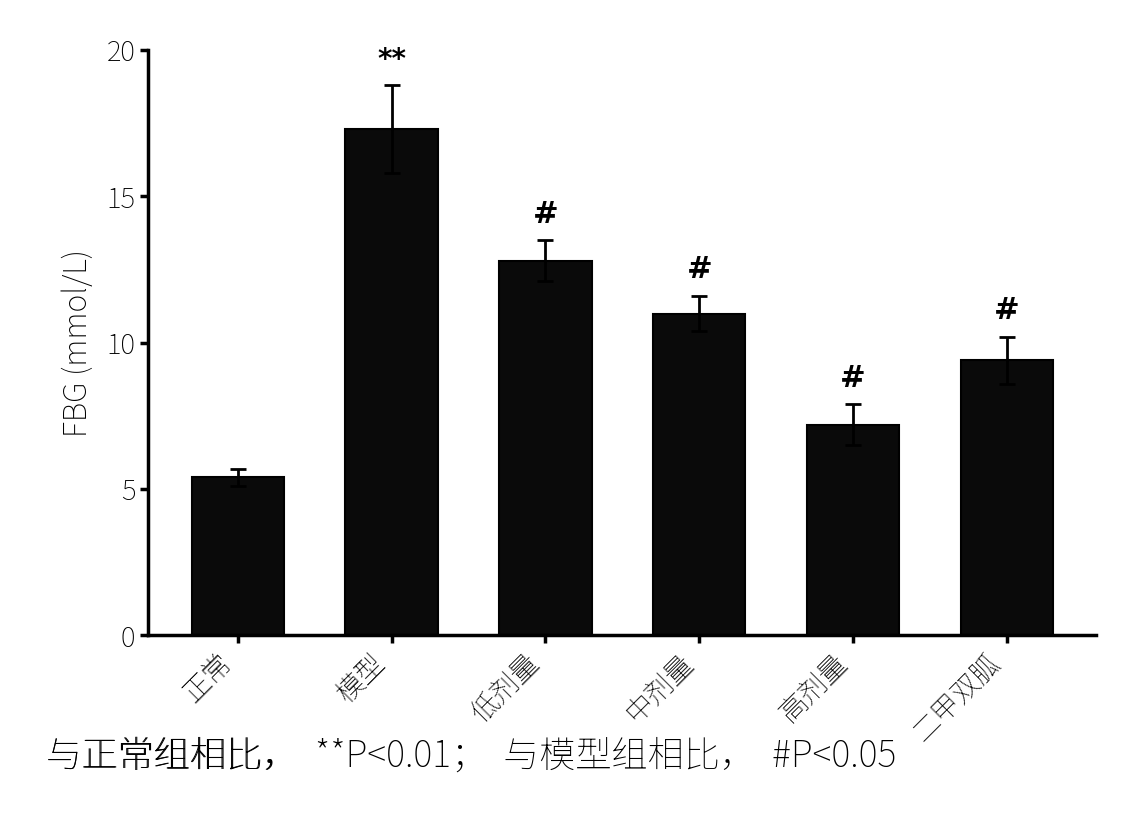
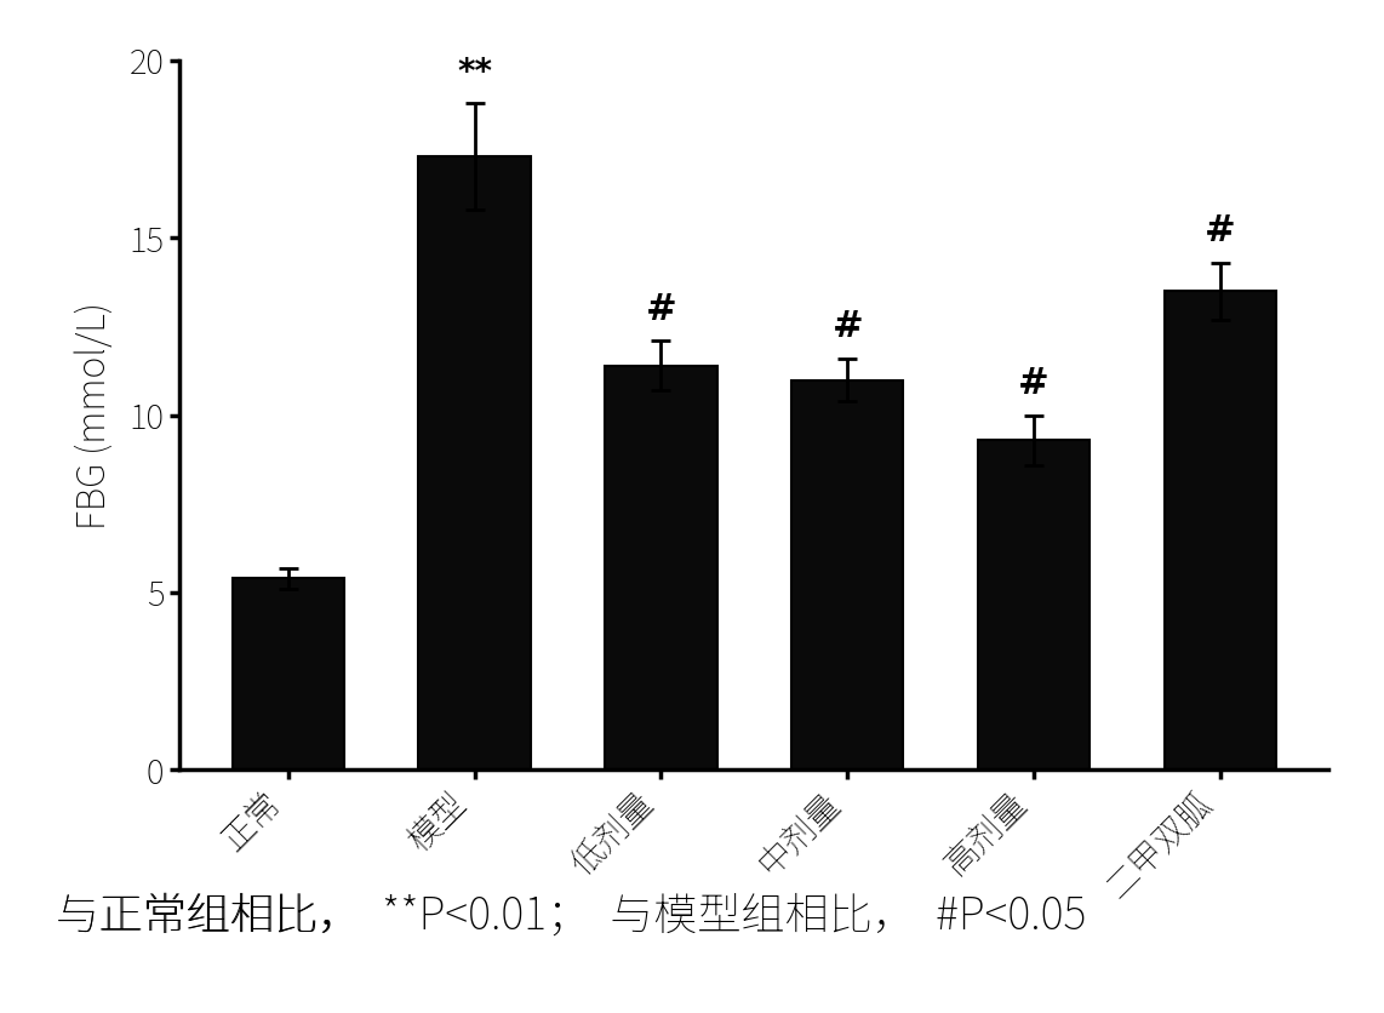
低剂量: 12.8 -> 11.4
高剂量: 7.2 -> 9.3
二甲双胍: 9.4 -> 13.5
